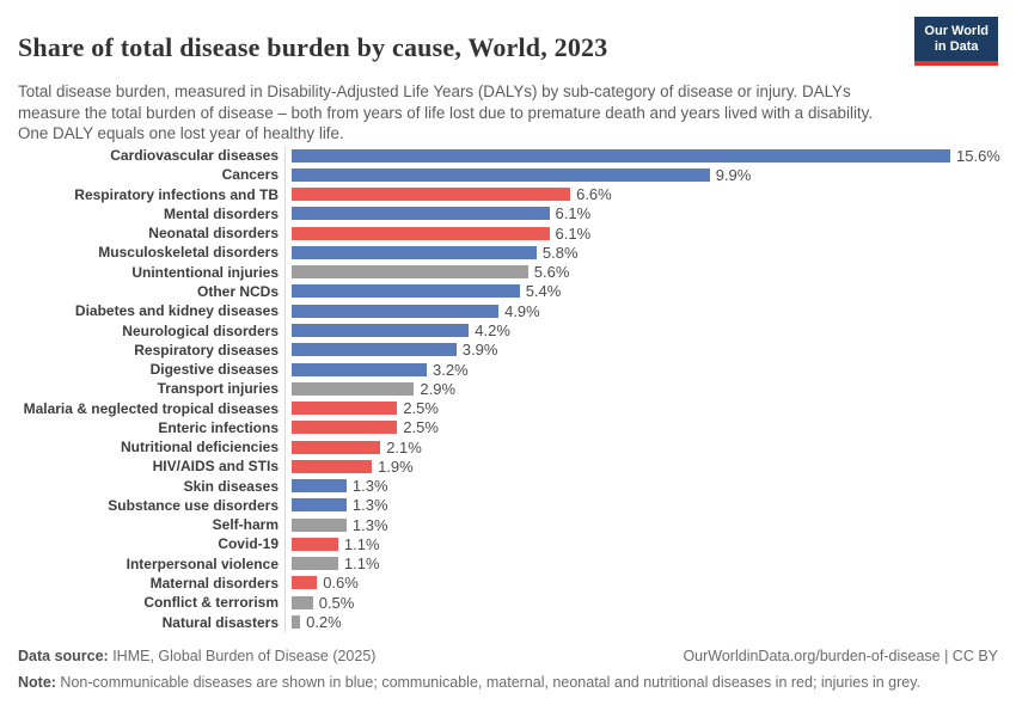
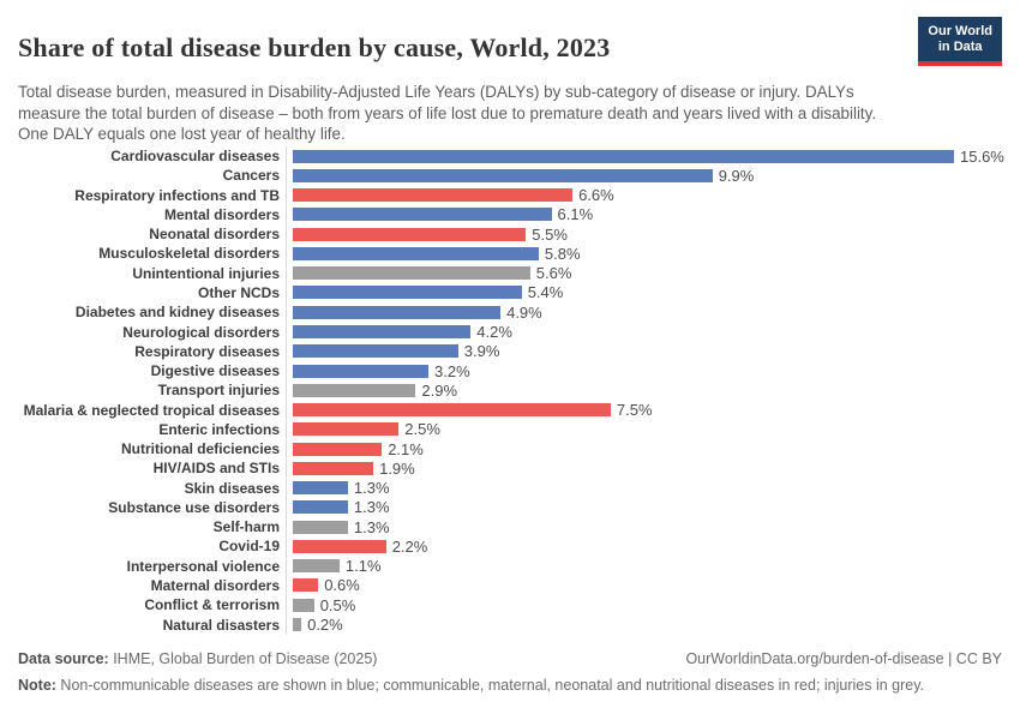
Neonatal disorders: 6.1% -> 5.5%
Malaria & neglected tropical diseases: 2.5% -> 7.5%
Covid-19: 1.1% -> 2.2%
